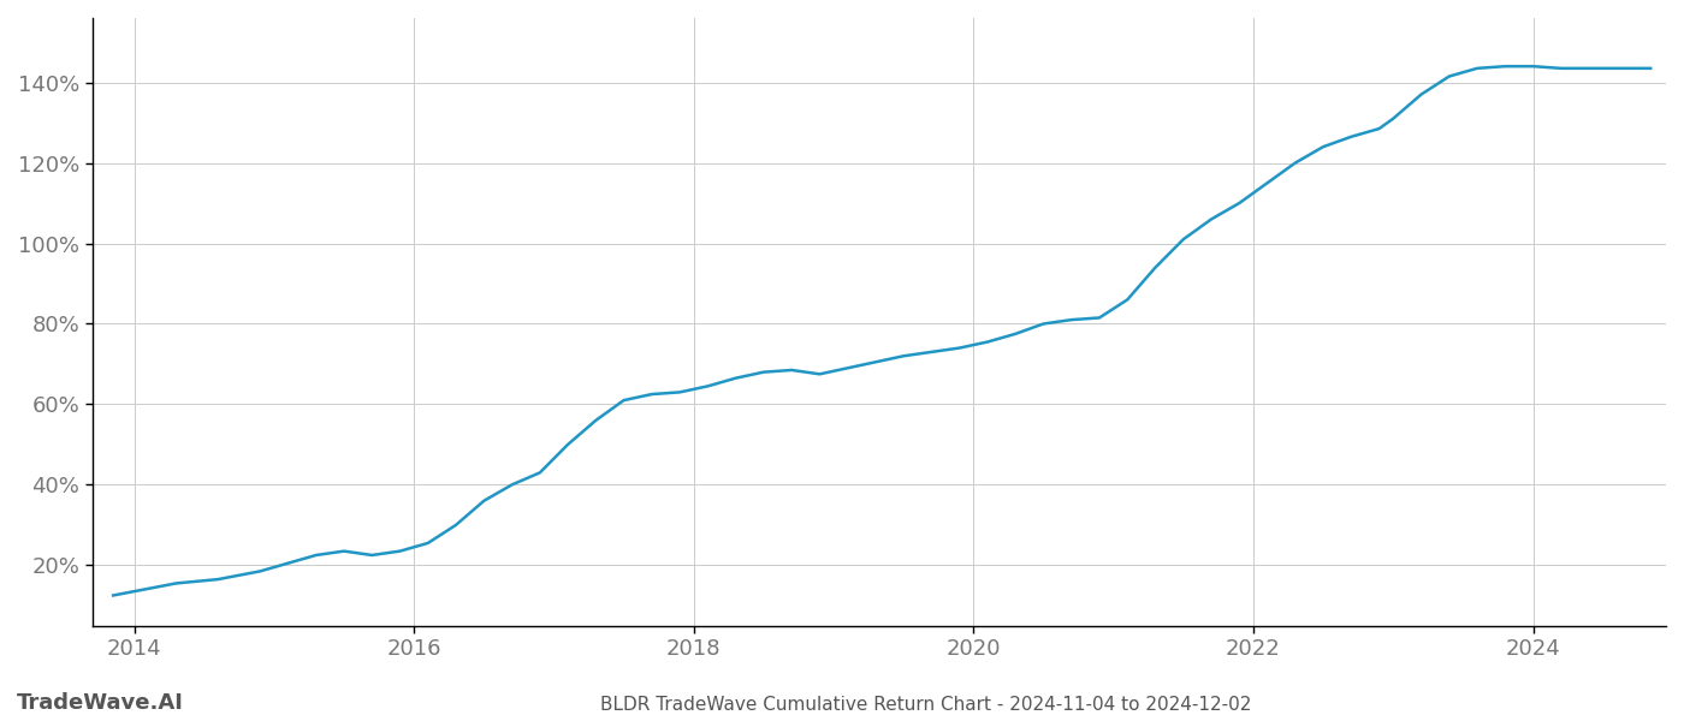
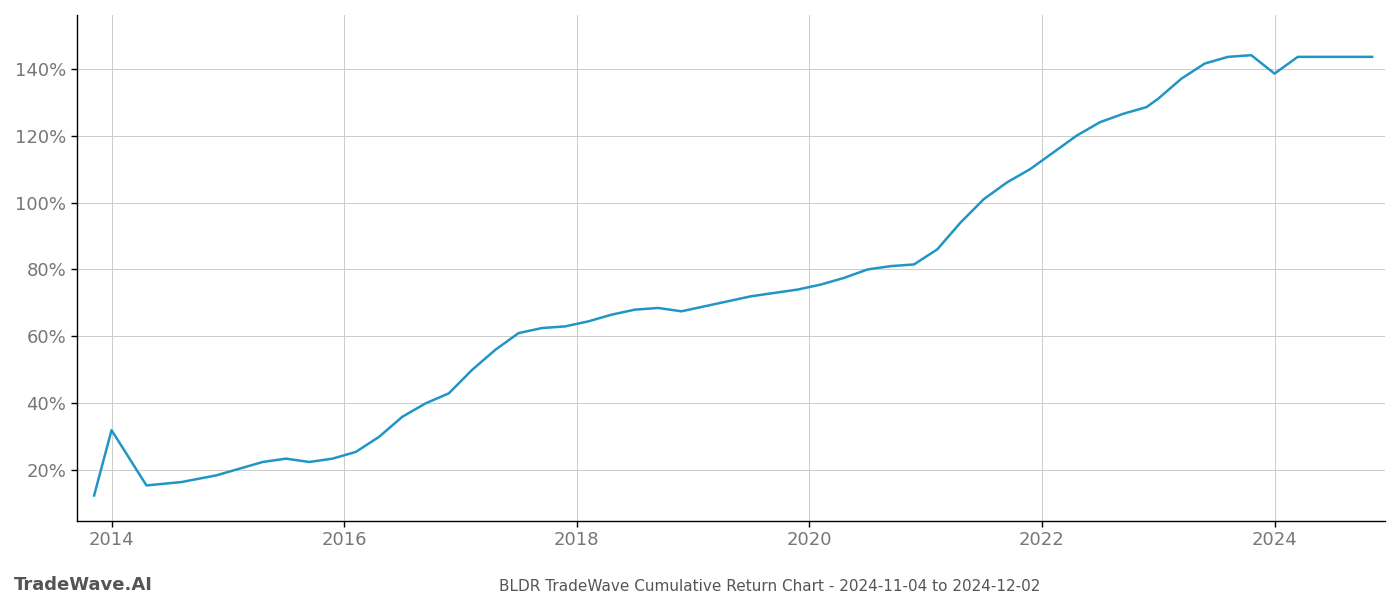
2014: 13.5% -> 32.0%
2024: 144.0% -> 138.5%
